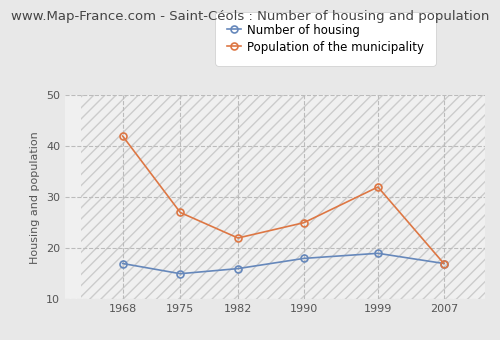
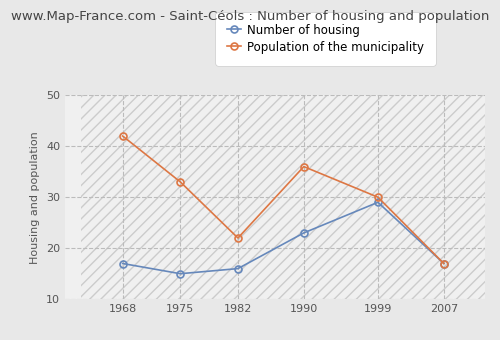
Population of the municipality/1975: 27 -> 33
Number of housing/1990: 18 -> 23
Population of the municipality/1990: 25 -> 36
Number of housing/1999: 19 -> 29
Population of the municipality/1999: 32 -> 30
